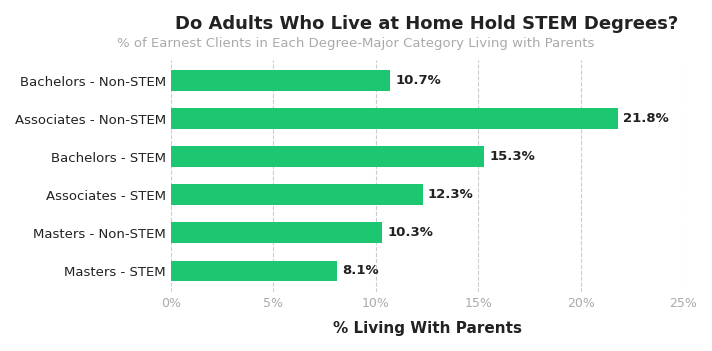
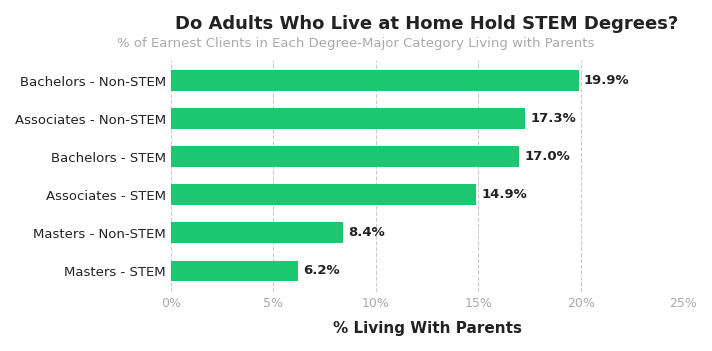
Bachelors - Non-STEM: 10.7% -> 19.9%
Associates - Non-STEM: 21.8% -> 17.3%
Bachelors - STEM: 15.3% -> 17.0%
Associates - STEM: 12.3% -> 14.9%
Masters - Non-STEM: 10.3% -> 8.4%
Masters - STEM: 8.1% -> 6.2%
